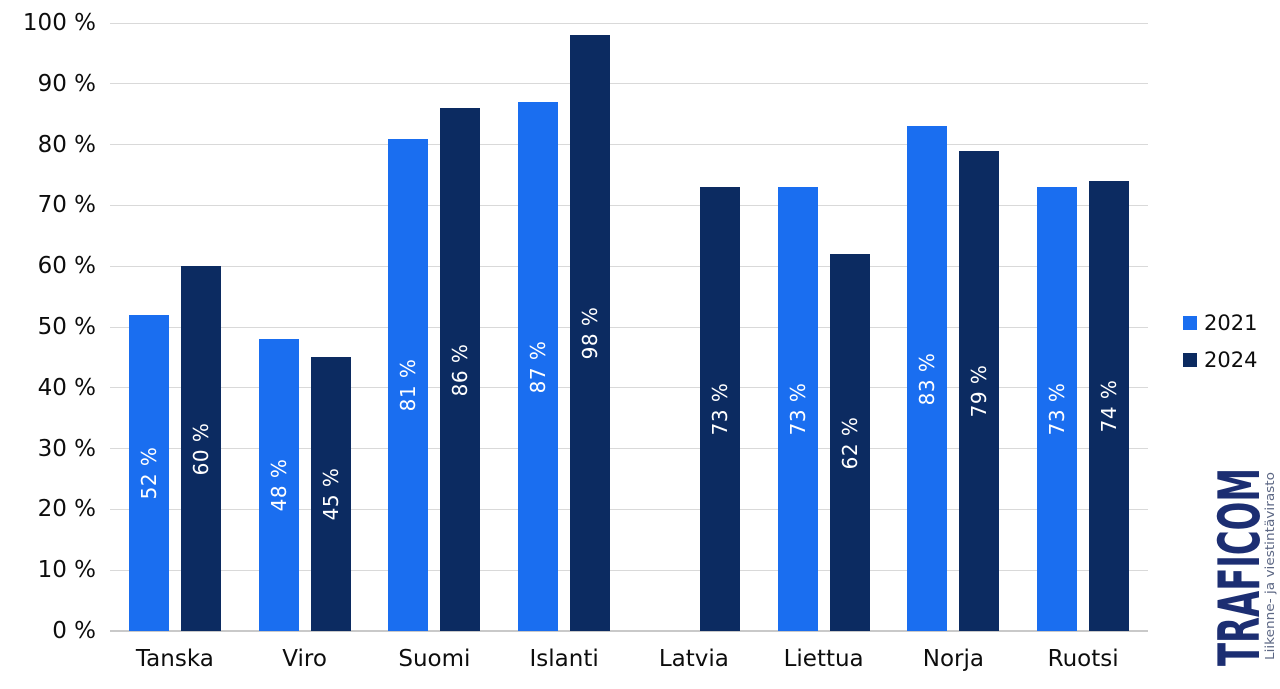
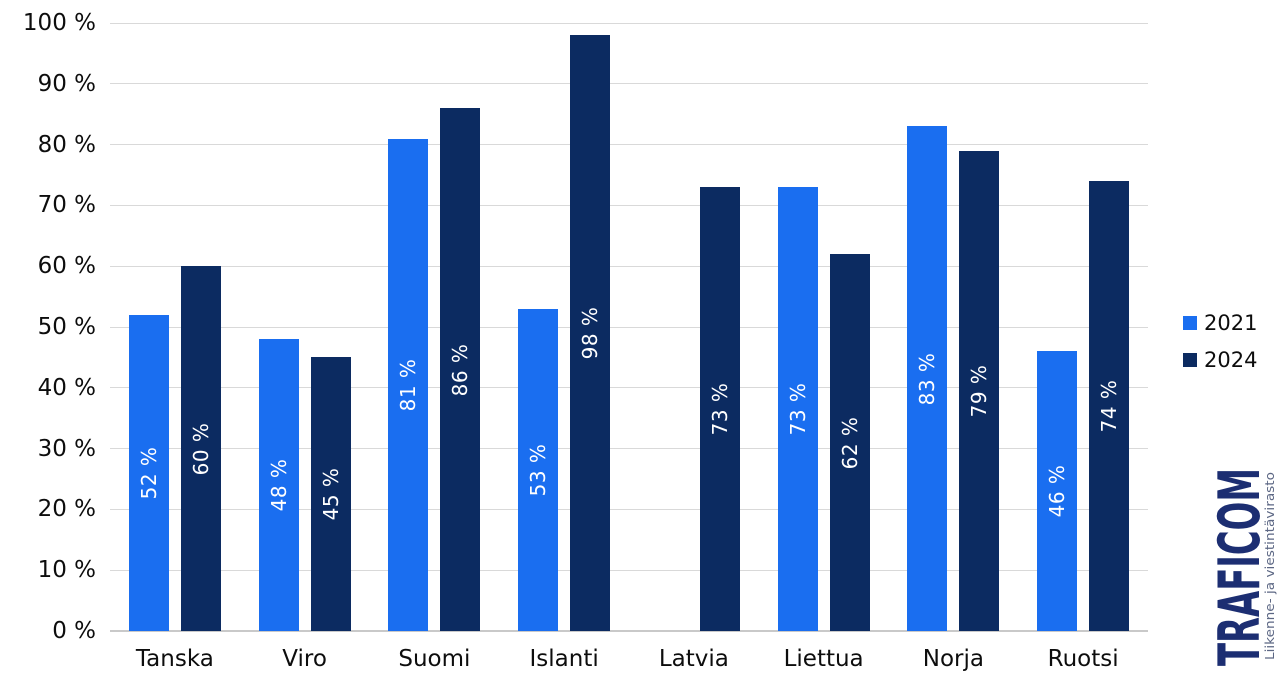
2021/Islanti: 87 -> 53
2021/Ruotsi: 73 -> 46
